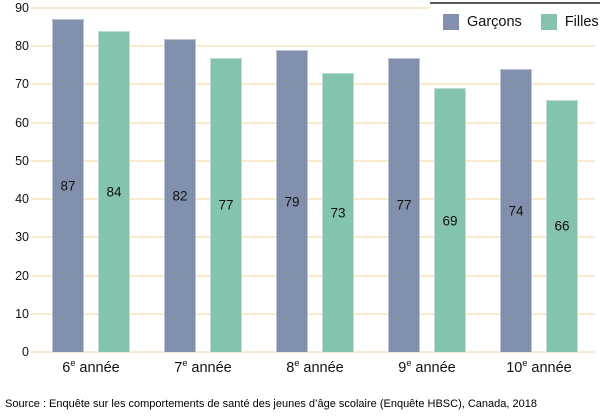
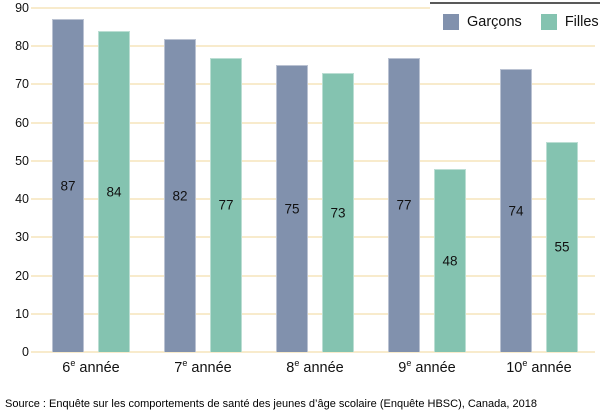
Garçons/8e année: 79 -> 75
Filles/9e année: 69 -> 48
Filles/10e année: 66 -> 55
